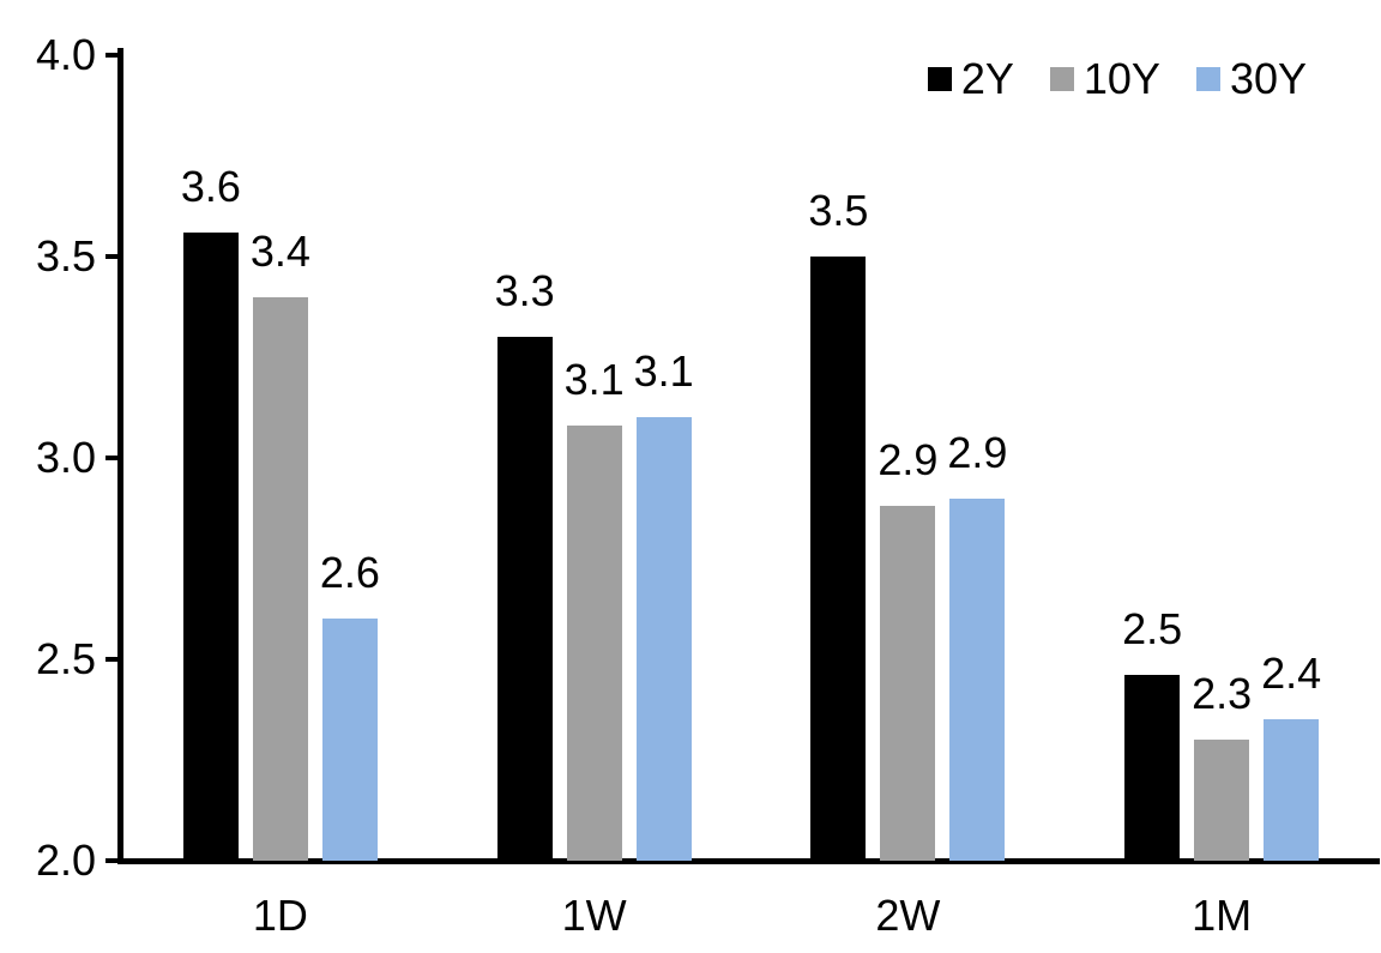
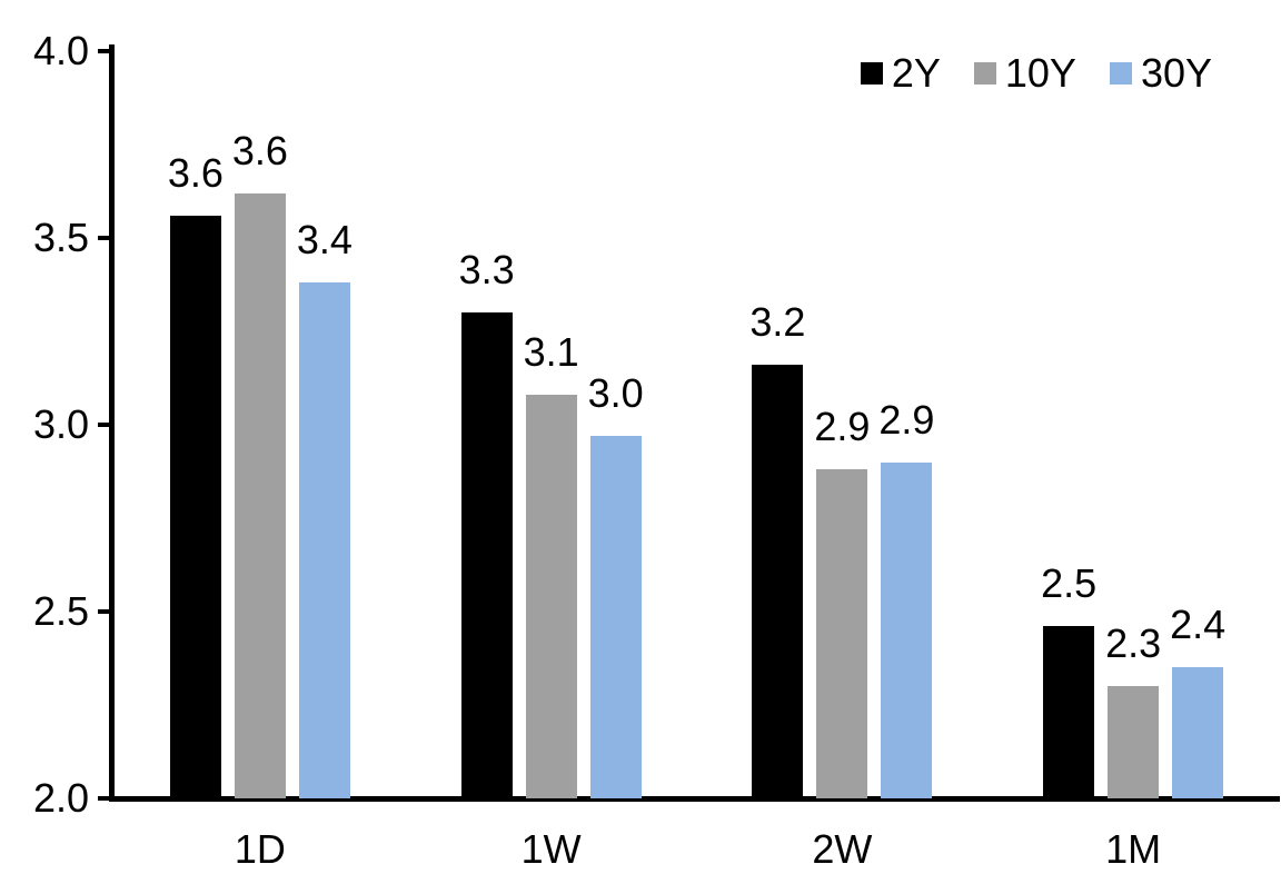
10Y/1D: 3.4 -> 3.6
30Y/1D: 2.6 -> 3.4
30Y/1W: 3.1 -> 3.0
2Y/2W: 3.5 -> 3.2
